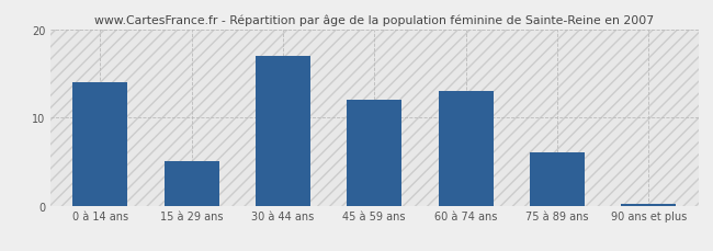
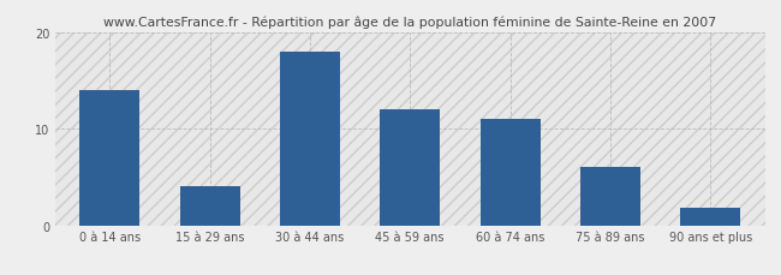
15 à 29 ans: 5.0 -> 4.0
30 à 44 ans: 17.0 -> 18.0
60 à 74 ans: 13.0 -> 11.0
90 ans et plus: 0.2 -> 1.8
